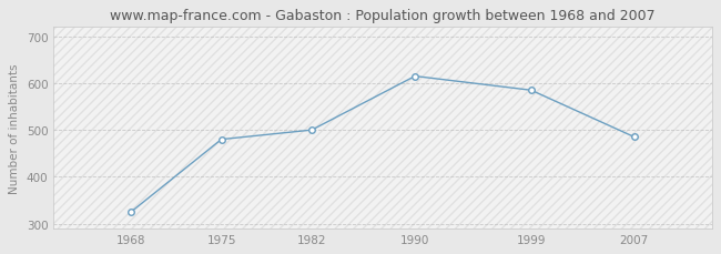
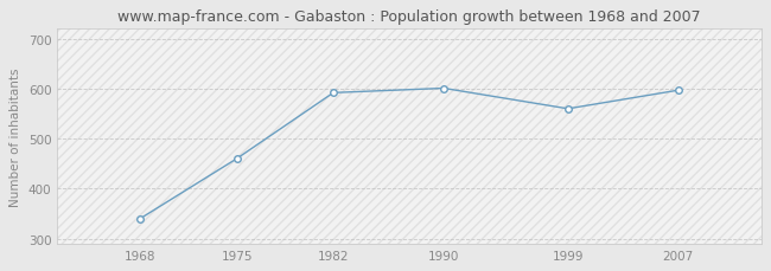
1968: 325 -> 340
1975: 480 -> 460
1982: 500 -> 592
1990: 615 -> 601
1999: 585 -> 560
2007: 485 -> 597
